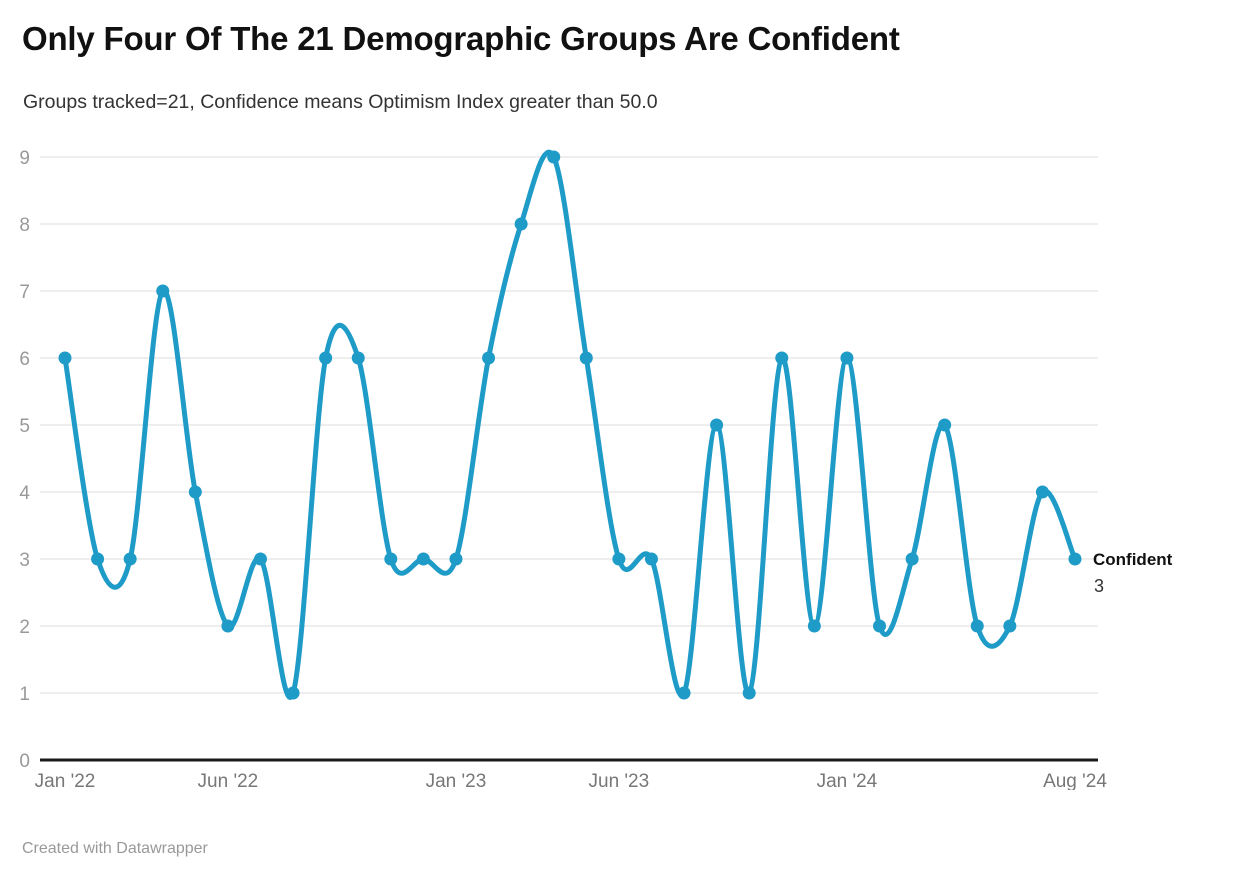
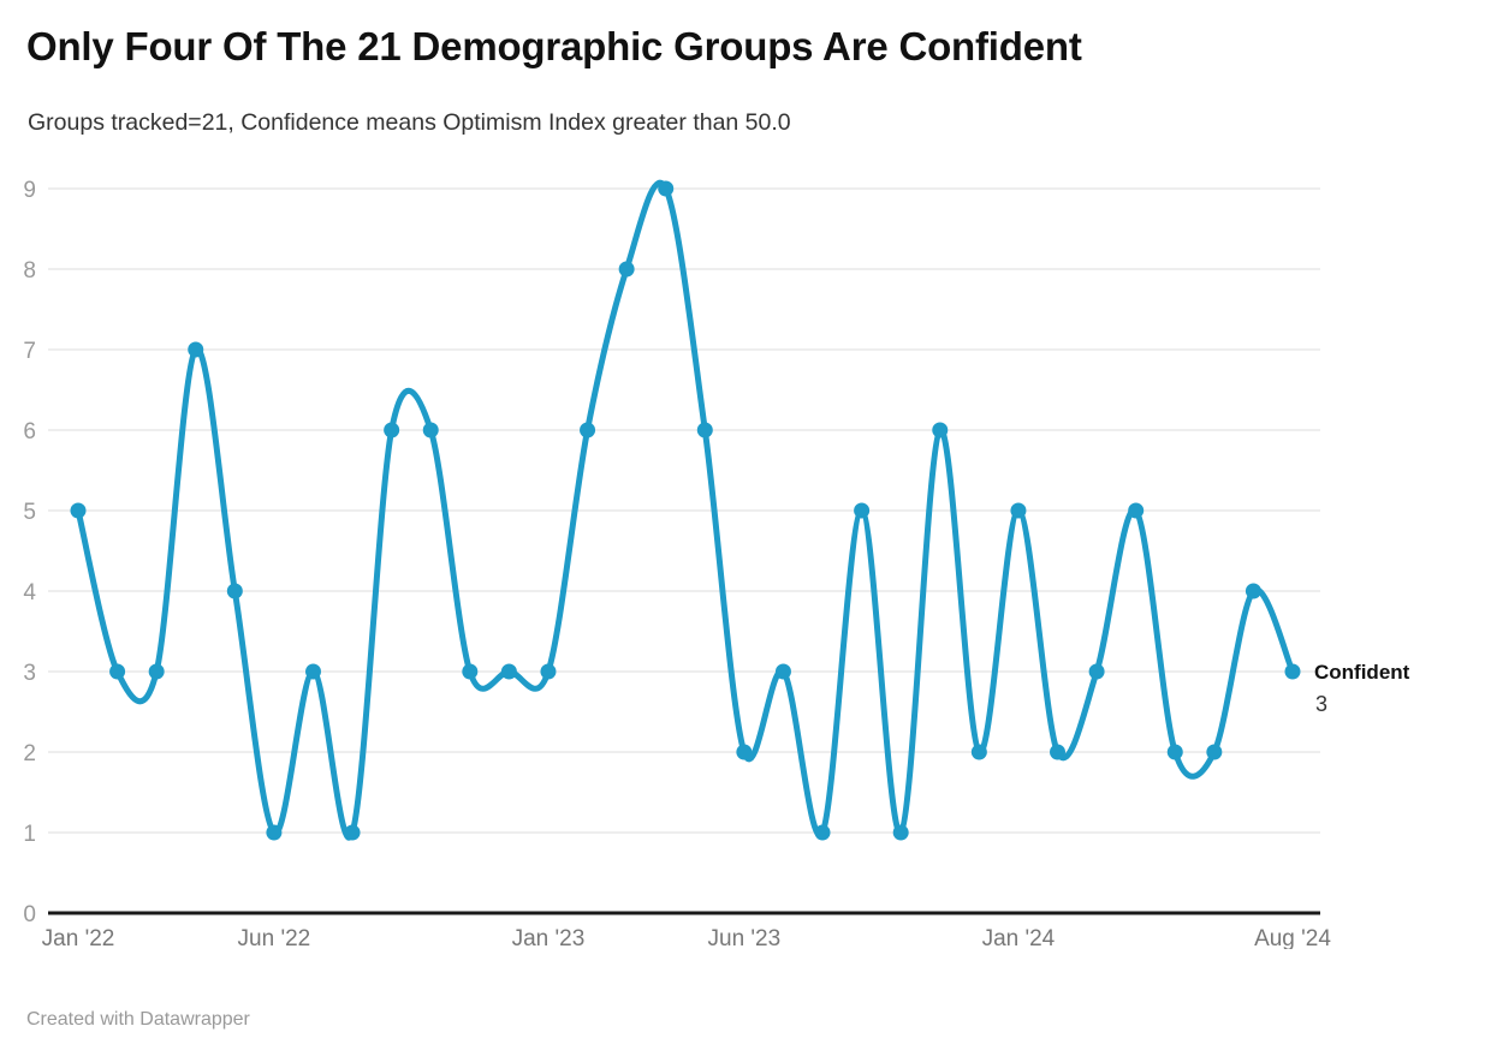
Jan '22: 6 -> 5
Jun '22: 2 -> 1
Jun '23: 3 -> 2
Jan '24: 6 -> 5
